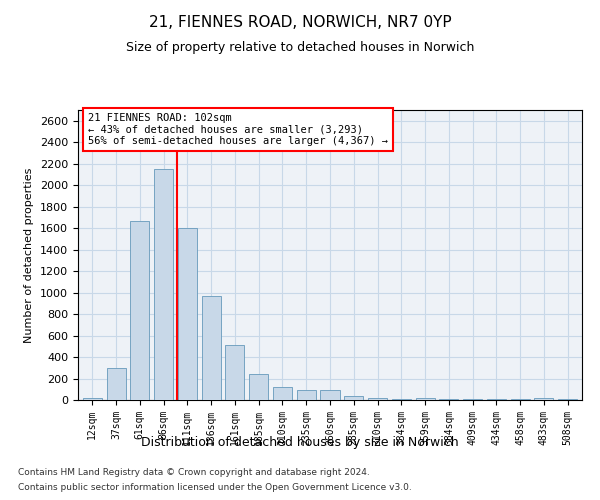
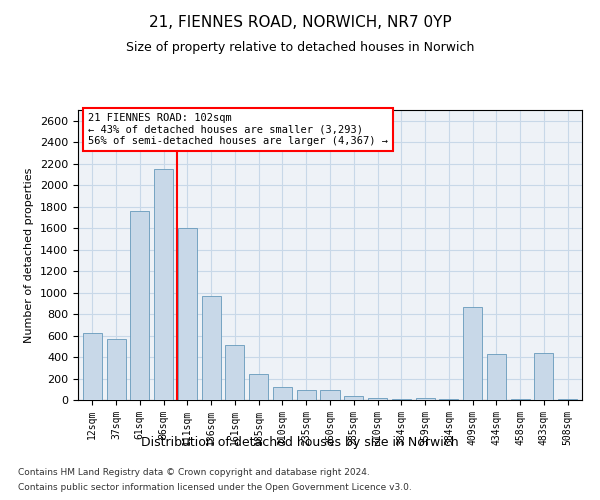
12sqm: 20 -> 620
37sqm: 300 -> 570
61sqm: 1670 -> 1760
409sqm: 10 -> 870
434sqm: 10 -> 430
483sqm: 20 -> 440
